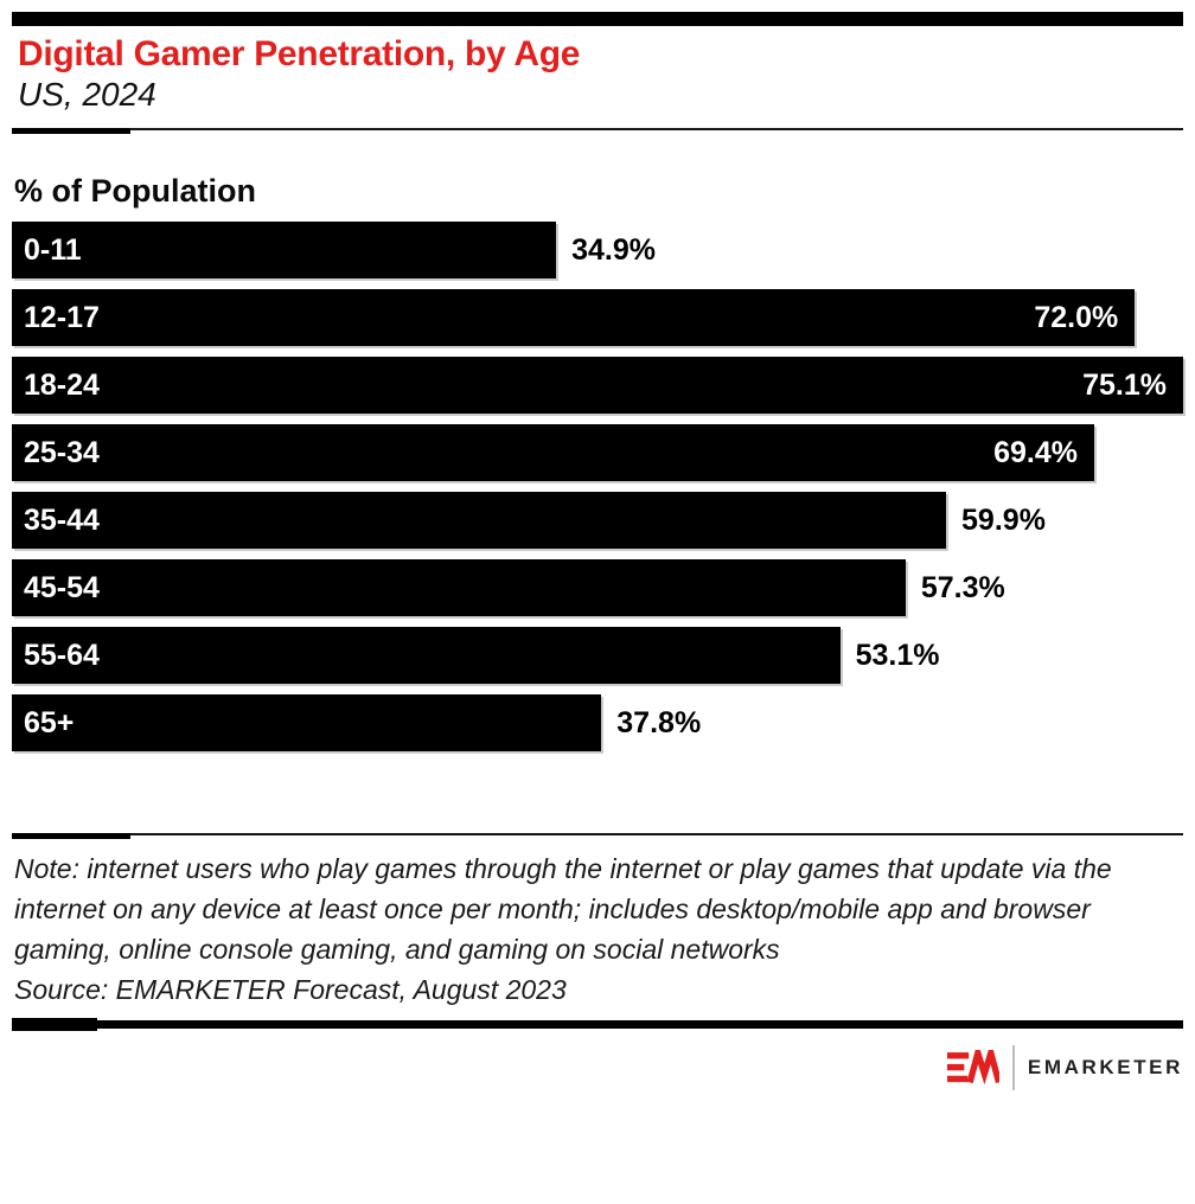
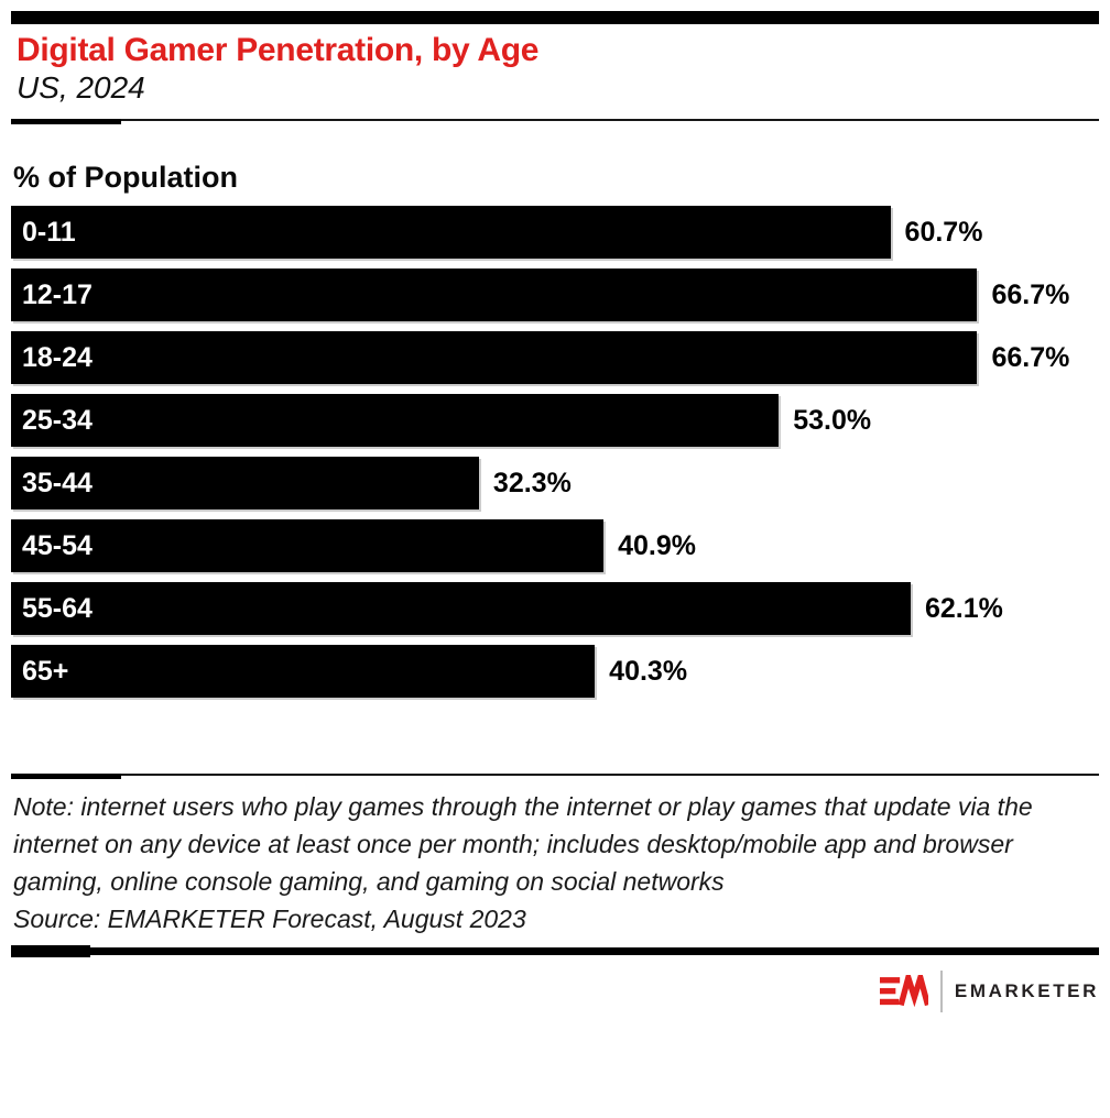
0-11: 34.9% -> 60.7%
12-17: 72.0% -> 66.7%
18-24: 75.1% -> 66.7%
25-34: 69.4% -> 53.0%
35-44: 59.9% -> 32.3%
45-54: 57.3% -> 40.9%
55-64: 53.1% -> 62.1%
65+: 37.8% -> 40.3%
